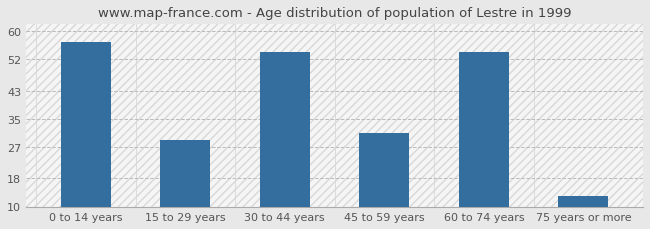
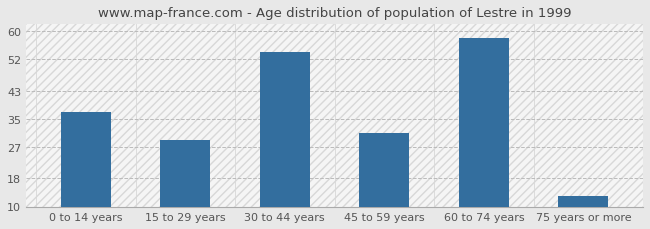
0 to 14 years: 57 -> 37
60 to 74 years: 54 -> 58
